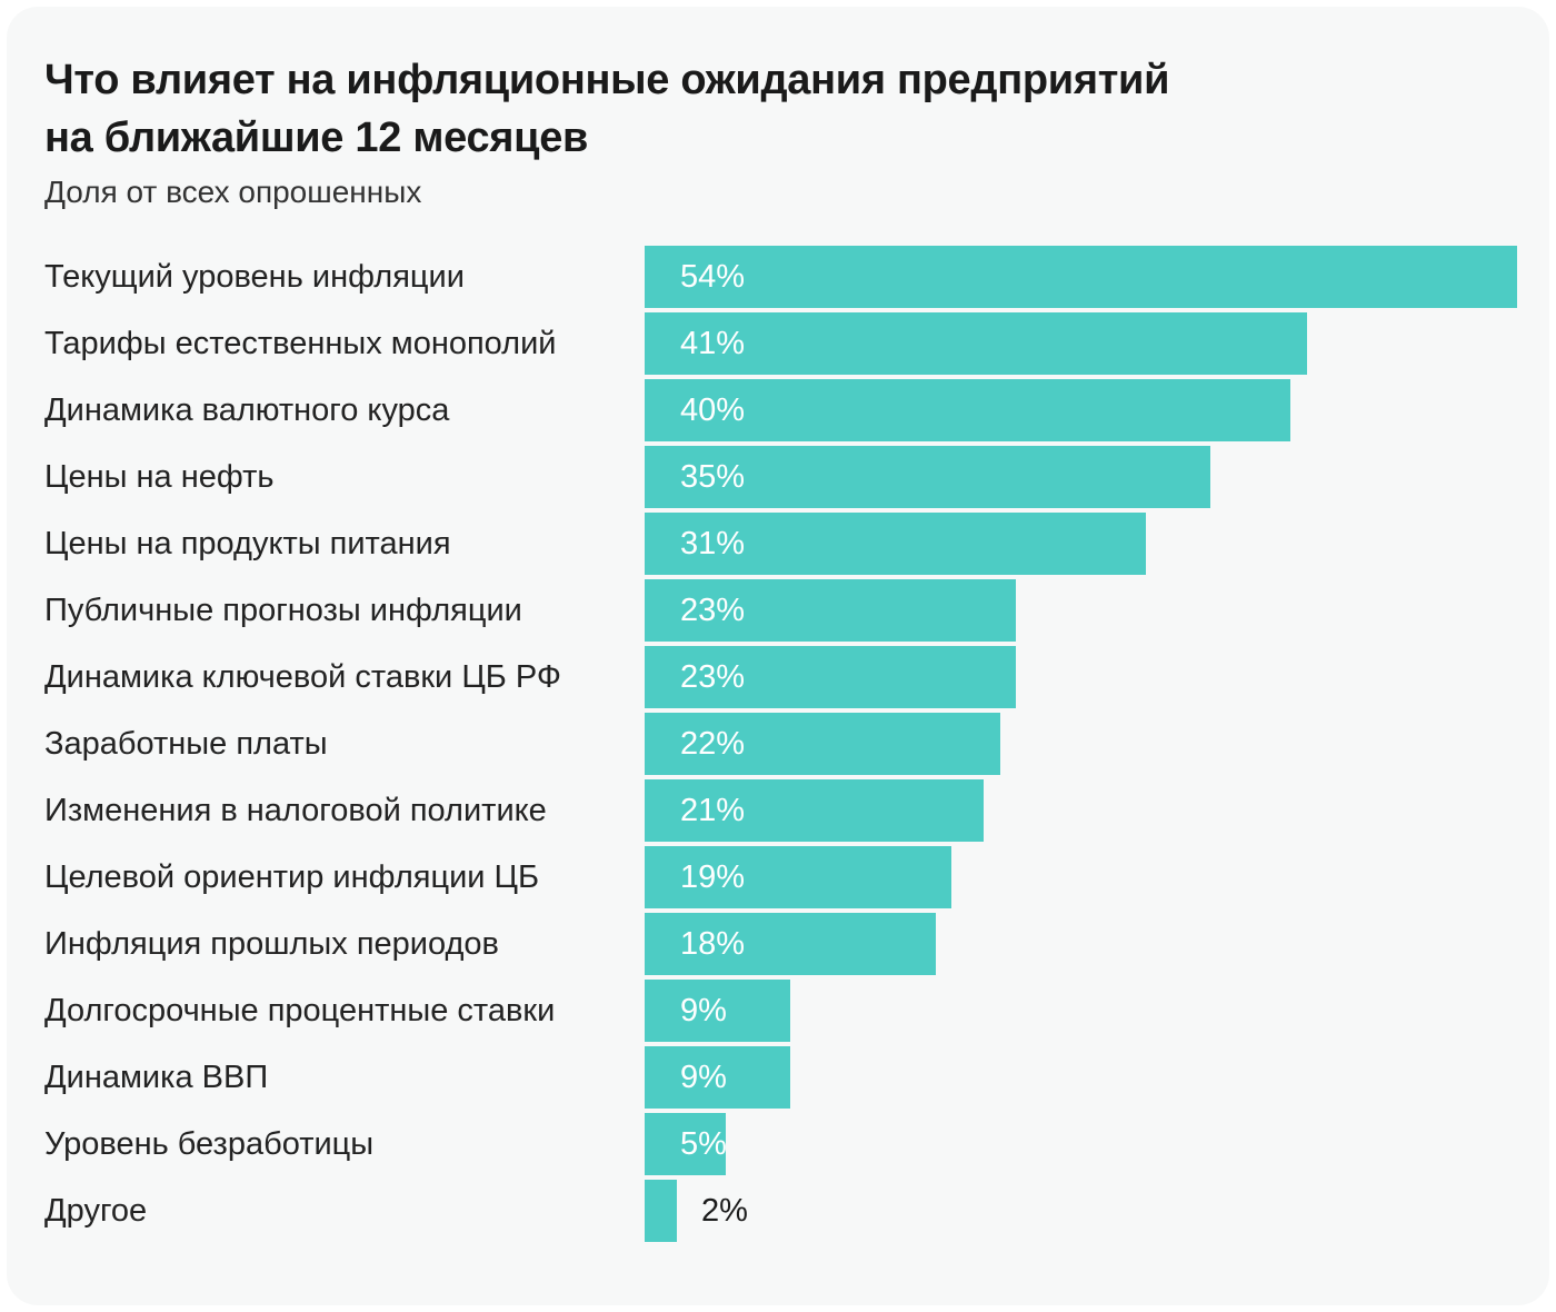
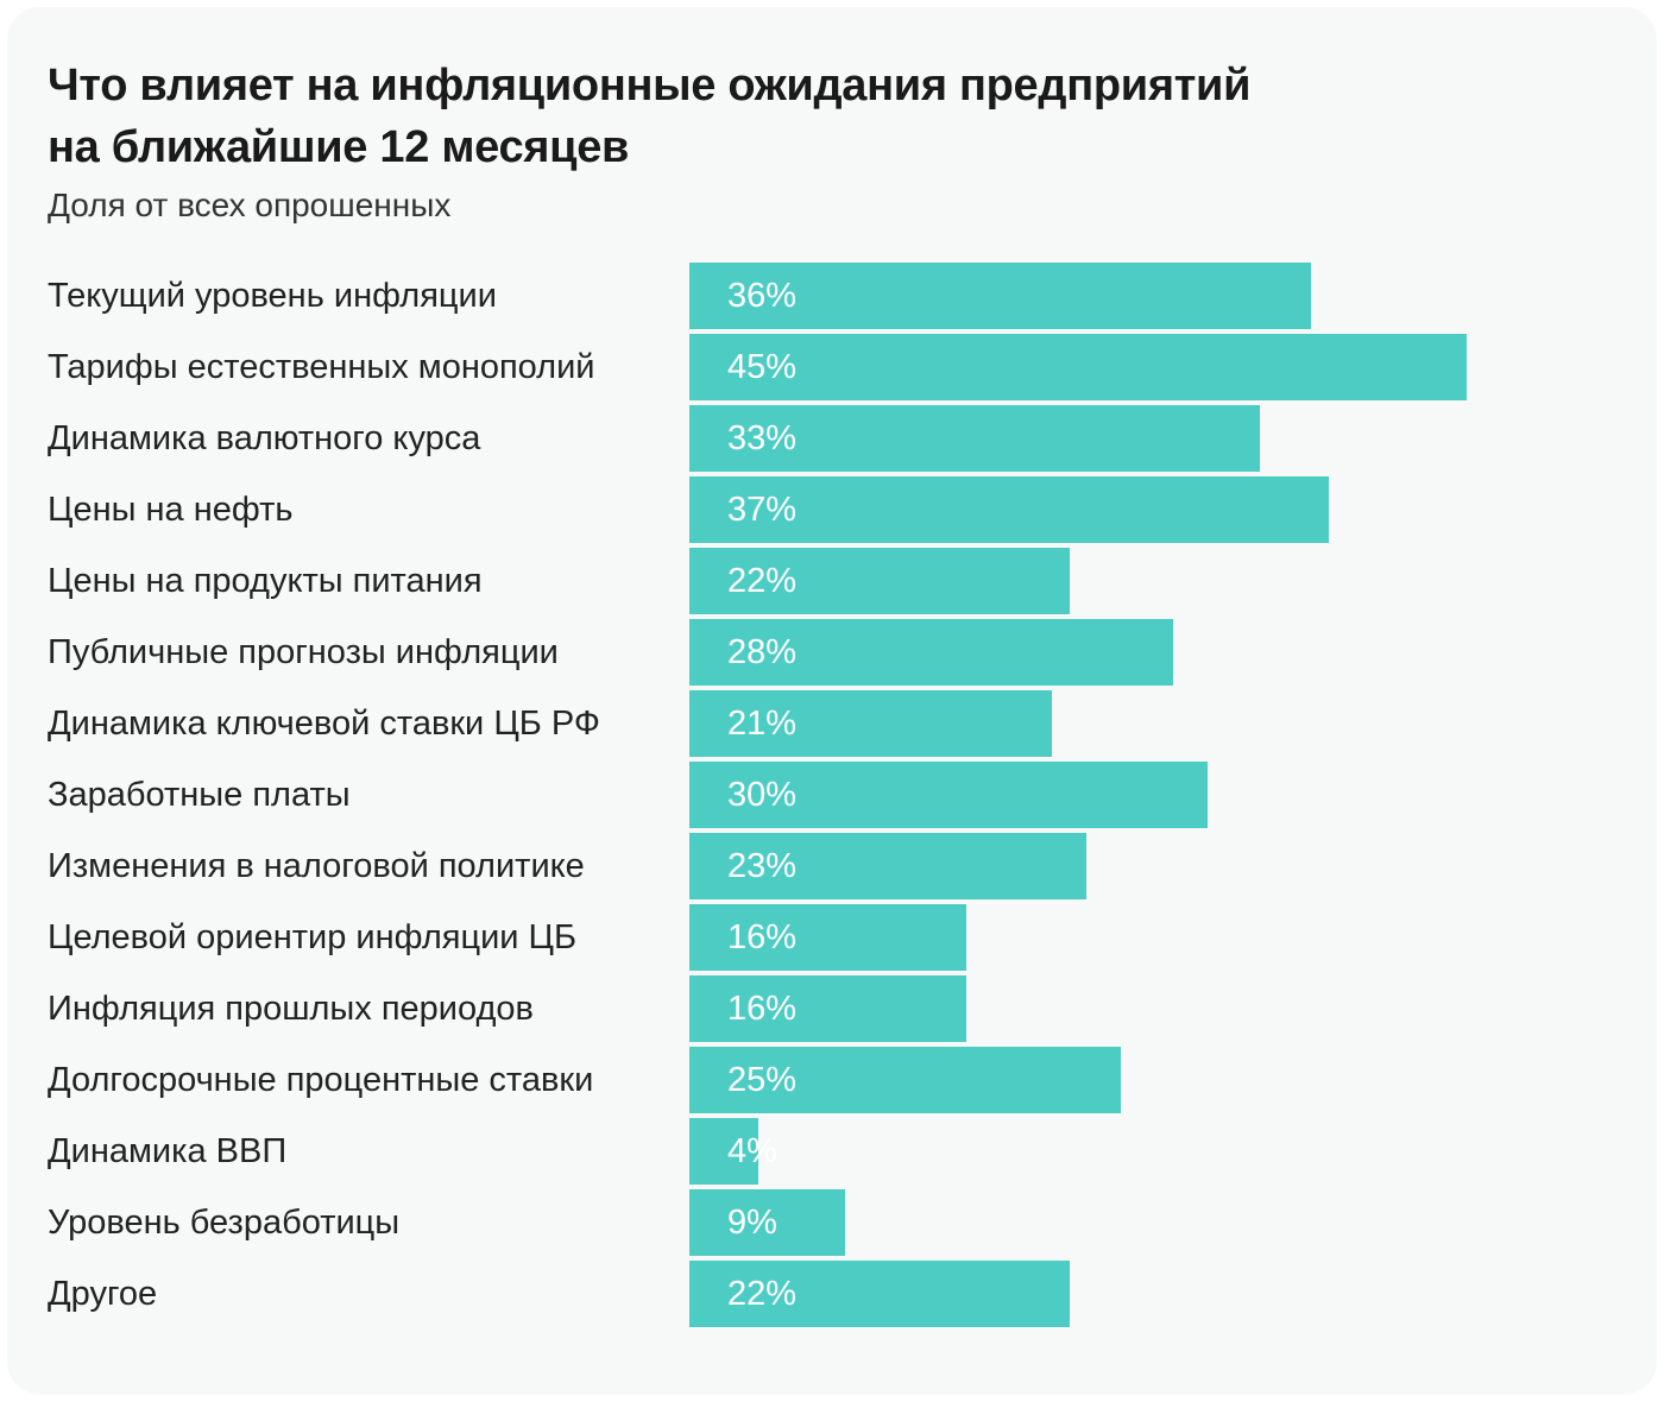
Текущий уровень инфляции: 54% -> 36%
Тарифы естественных монополий: 41% -> 45%
Динамика валютного курса: 40% -> 33%
Цены на нефть: 35% -> 37%
Цены на продукты питания: 31% -> 22%
Публичные прогнозы инфляции: 23% -> 28%
Динамика ключевой ставки ЦБ РФ: 23% -> 21%
Заработные платы: 22% -> 30%
Изменения в налоговой политике: 21% -> 23%
Целевой ориентир инфляции ЦБ: 19% -> 16%
Инфляция прошлых периодов: 18% -> 16%
Долгосрочные процентные ставки: 9% -> 25%
Динамика ВВП: 9% -> 4%
Уровень безработицы: 5% -> 9%
Другое: 2% -> 22%
